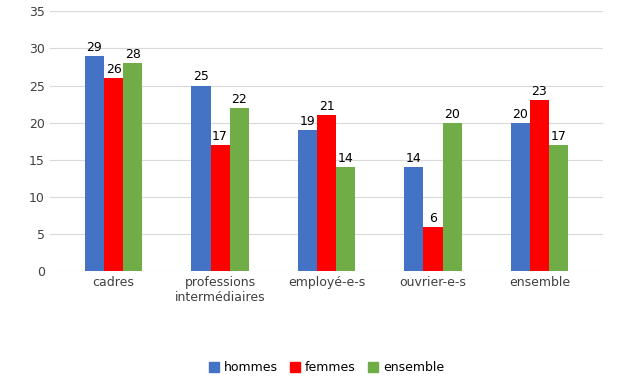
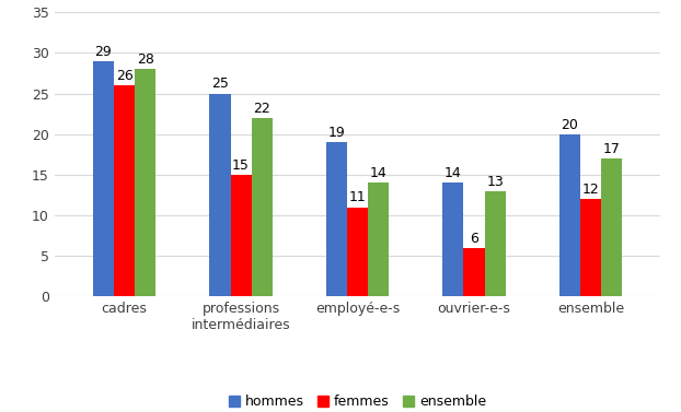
femmes/professions intermédiaires: 17 -> 15
femmes/employé-e-s: 21 -> 11
ensemble/ouvrier-e-s: 20 -> 13
femmes/ensemble: 23 -> 12
